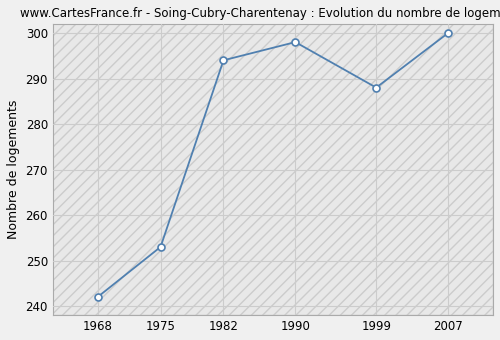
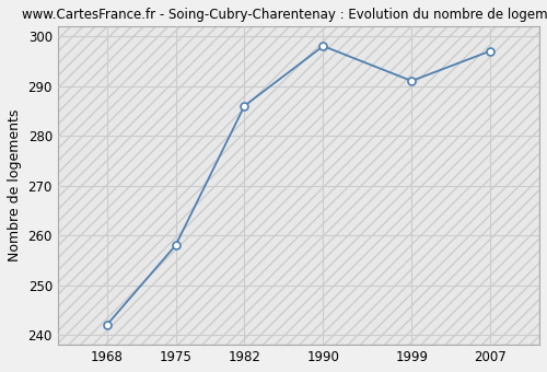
1975: 253 -> 258
1982: 294 -> 286
1999: 288 -> 291
2007: 300 -> 297
